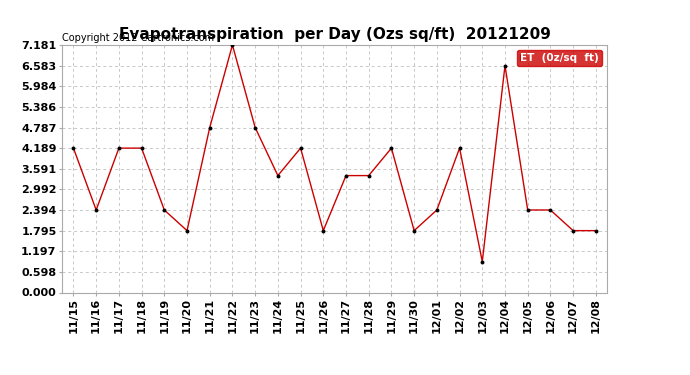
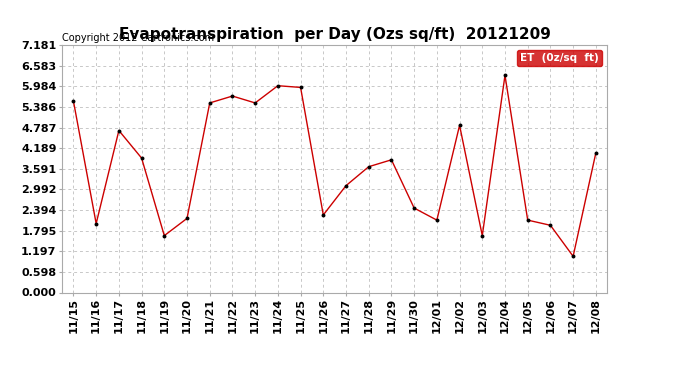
11/15: 4.19 -> 5.55
11/16: 2.39 -> 2.00
11/17: 4.19 -> 4.70
11/18: 4.19 -> 3.90
11/19: 2.39 -> 1.65
11/20: 1.79 -> 2.15
11/21: 4.79 -> 5.50
11/22: 7.18 -> 5.70
11/23: 4.79 -> 5.50
11/24: 3.39 -> 6.00
11/25: 4.19 -> 5.95
11/26: 1.79 -> 2.25
11/27: 3.39 -> 3.10
11/28: 3.39 -> 3.65
11/29: 4.19 -> 3.85
11/30: 1.79 -> 2.45
12/01: 2.39 -> 2.10
12/02: 4.19 -> 4.85
12/03: 0.90 -> 1.65
12/04: 6.58 -> 6.30
12/05: 2.39 -> 2.10
12/06: 2.39 -> 1.95
12/07: 1.79 -> 1.05
12/08: 1.79 -> 4.05
